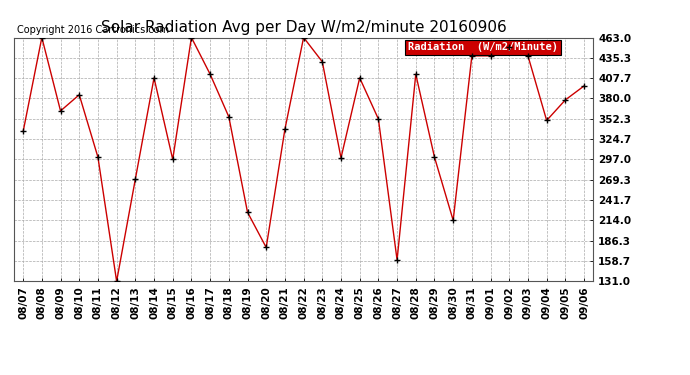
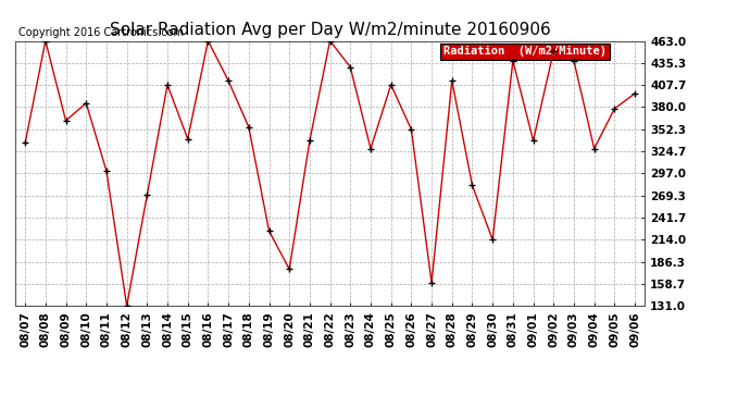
08/15: 297 -> 340
08/24: 299 -> 328
08/29: 300 -> 282
09/01: 438 -> 338
09/04: 350 -> 328
